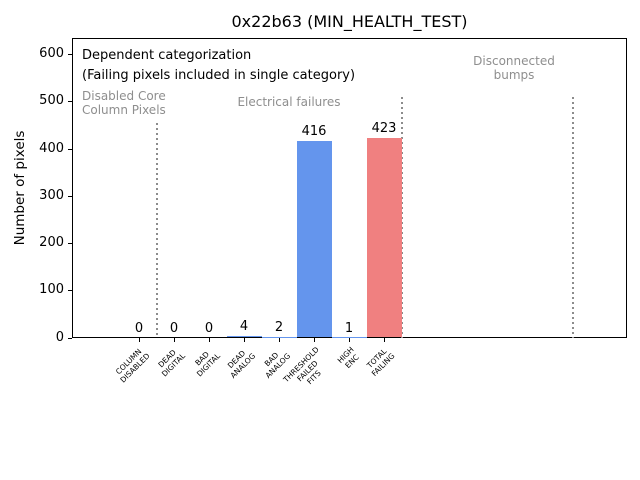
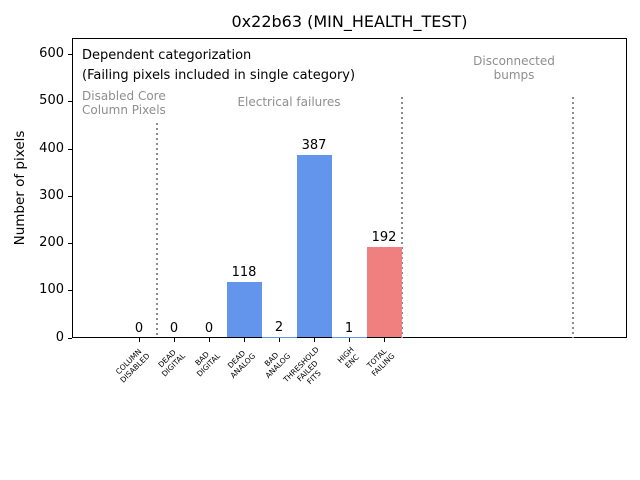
DEAD ANALOG: 4 -> 118
THRESHOLD FAILED FITS: 416 -> 387
TOTAL FAILING: 423 -> 192
